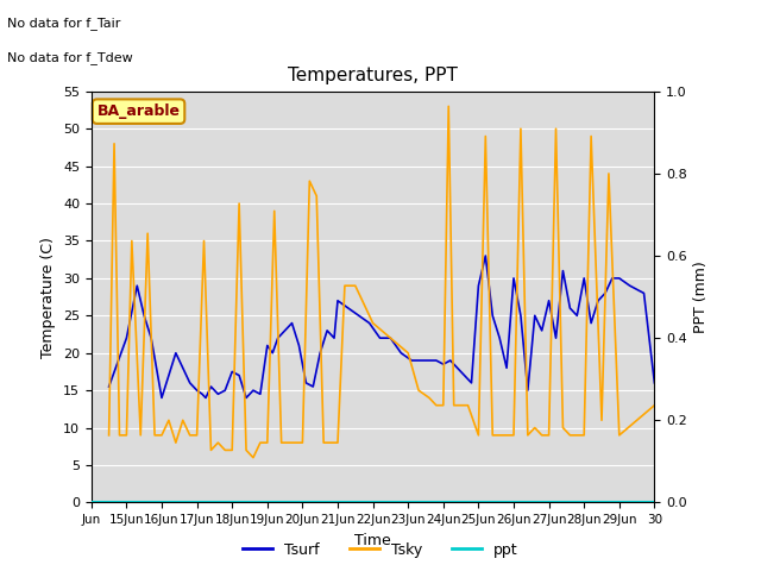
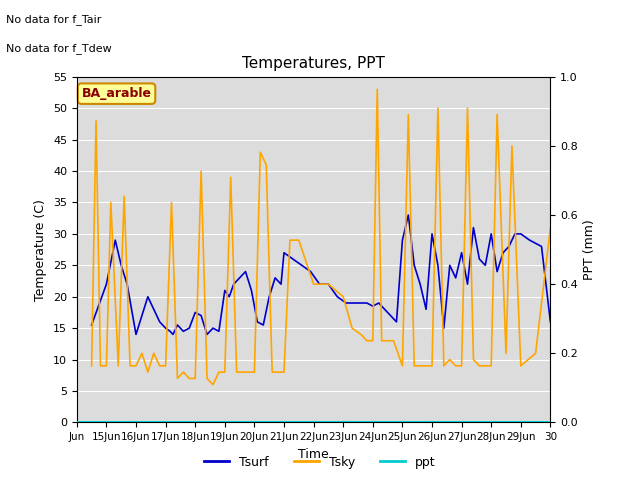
Tsky/22Jun: 24 -> 22
Tsky/30: 13 -> 31
